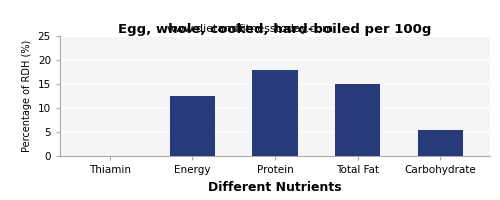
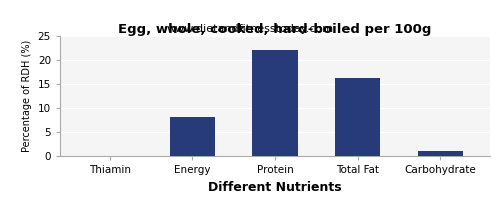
Energy: 12.5 -> 8.2
Protein: 18.0 -> 22.0
Total Fat: 15.0 -> 16.2
Carbohydrate: 5.5 -> 1.0
